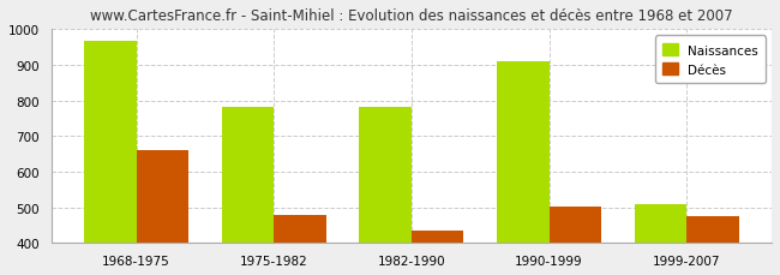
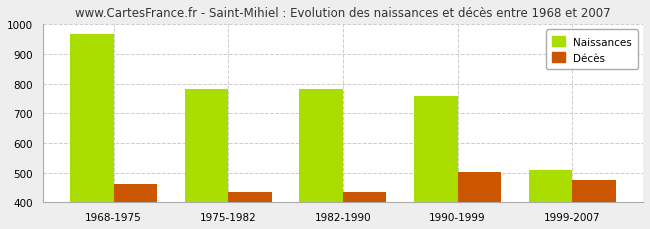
Décès/1968-1975: 660 -> 462
Décès/1975-1982: 480 -> 436
Naissances/1990-1999: 910 -> 758
